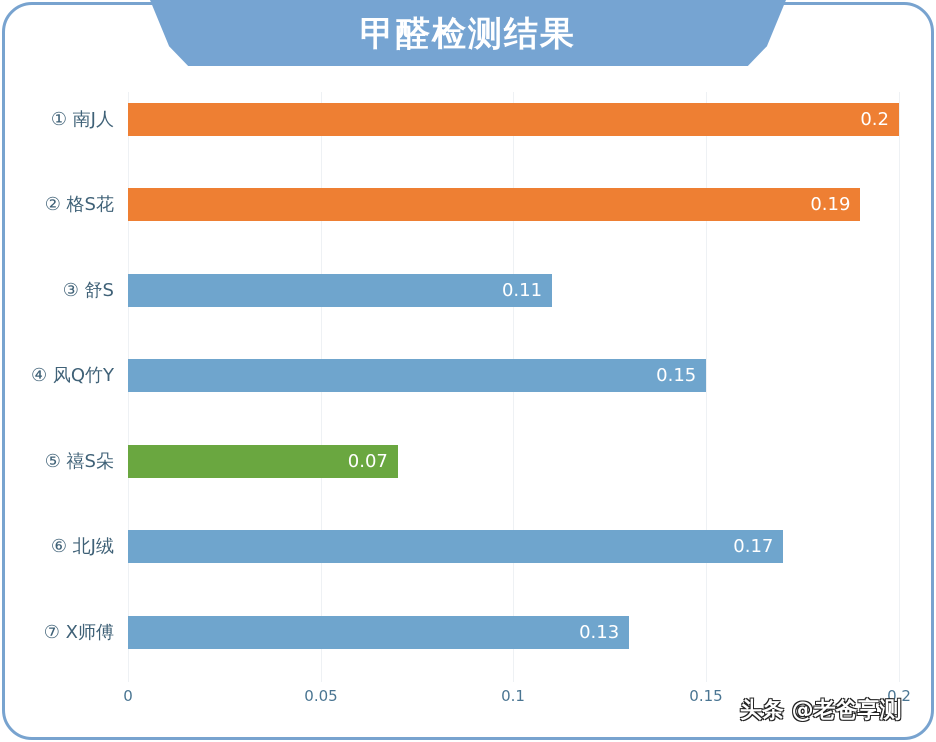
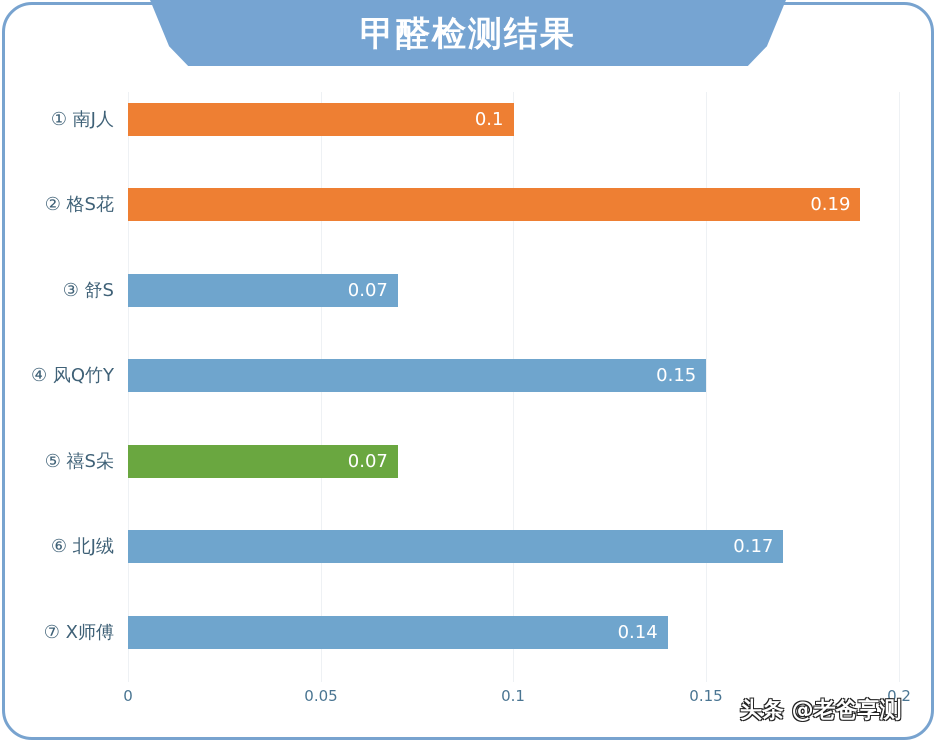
① 南J人: 0.2 -> 0.1
③ 舒S: 0.11 -> 0.07
⑦ X师傅: 0.13 -> 0.14
